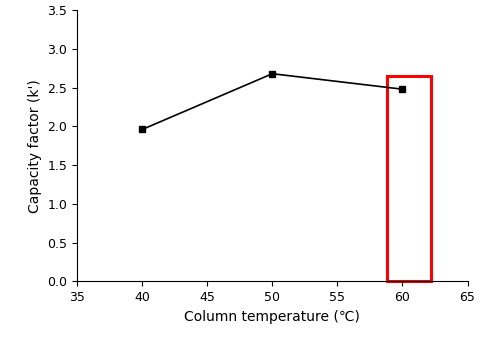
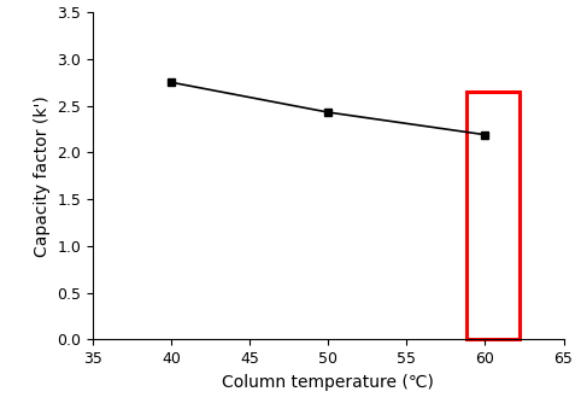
40: 1.96 -> 2.75
50: 2.68 -> 2.43
60: 2.48 -> 2.19
